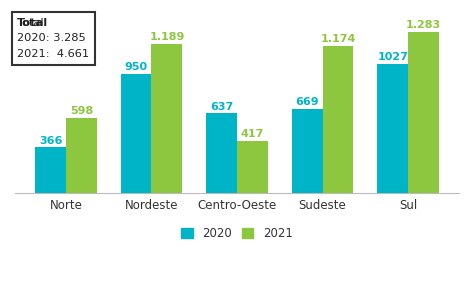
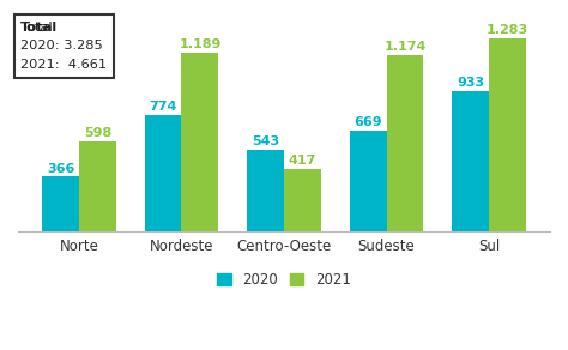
2020/Nordeste: 950 -> 774
2020/Centro-Oeste: 637 -> 543
2020/Sul: 1027 -> 933
